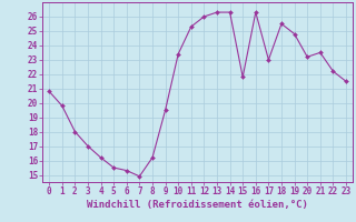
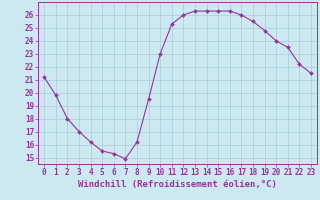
0: 20.8 -> 21.2
10: 23.4 -> 23.0
15: 21.8 -> 26.3
17: 23.0 -> 26.0
20: 23.2 -> 24.0
